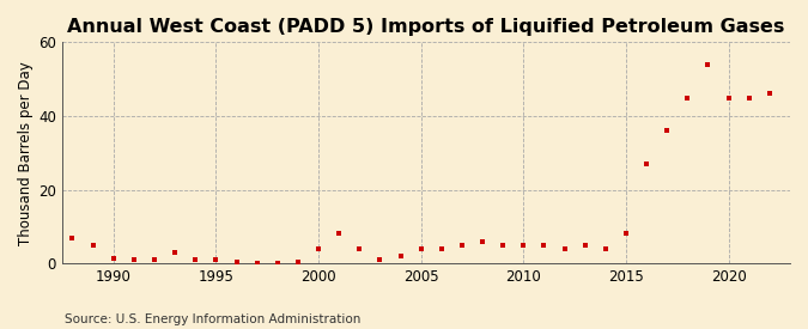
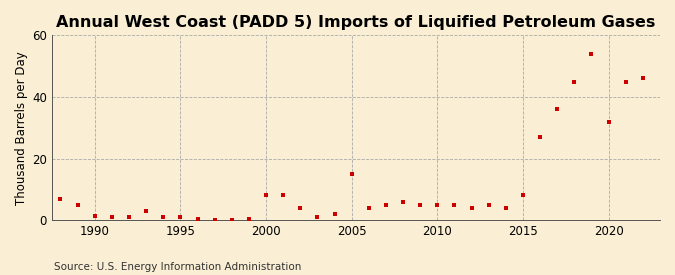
2000: 4.0 -> 8.0
2005: 4.0 -> 15.0
2020: 45.0 -> 32.0
